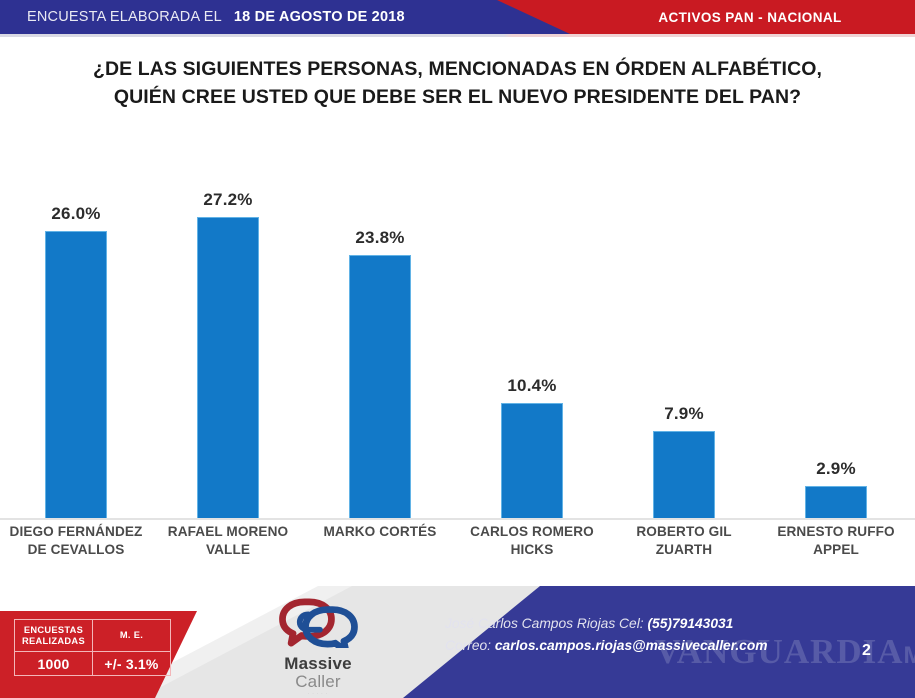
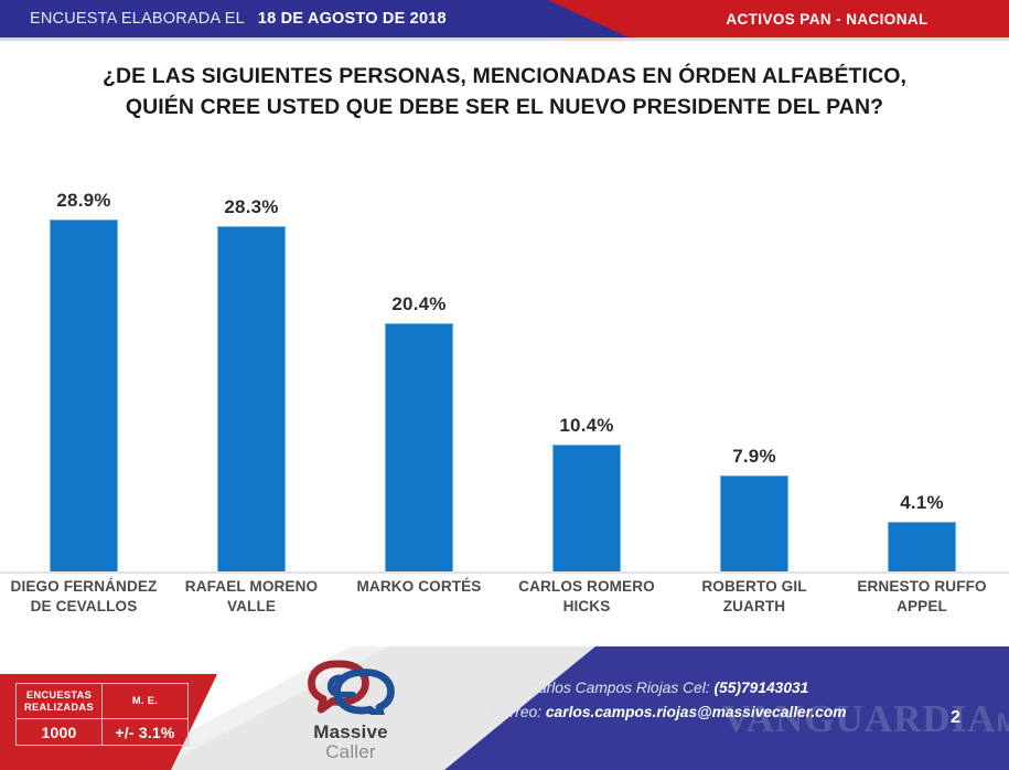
DIEGO FERNÁNDEZ DE CEVALLOS: 26.0% -> 28.9%
RAFAEL MORENO VALLE: 27.2% -> 28.3%
MARKO CORTÉS: 23.8% -> 20.4%
ERNESTO RUFFO APPEL: 2.9% -> 4.1%
